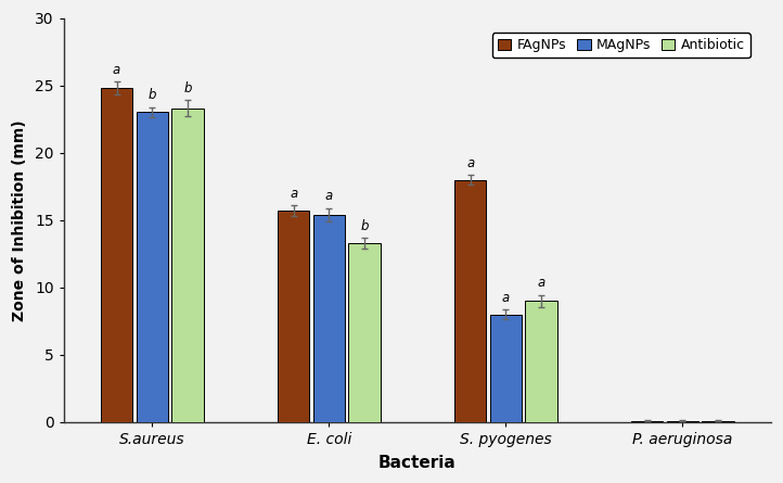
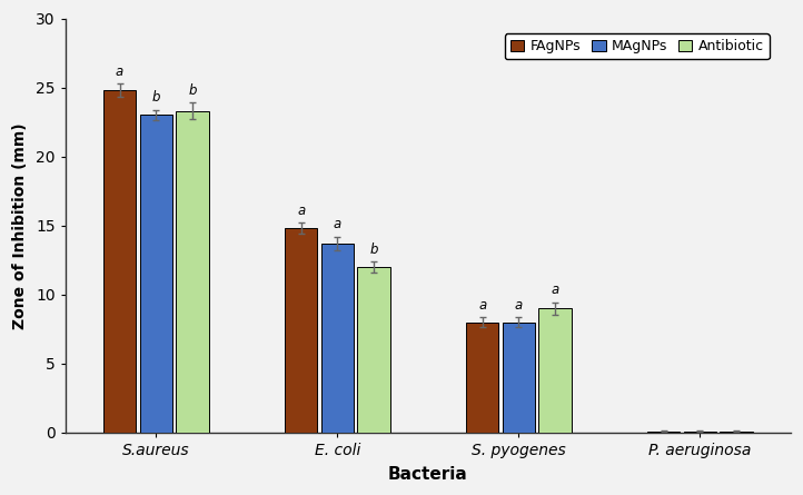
FAgNPs/E. coli: 15.7 -> 14.8
MAgNPs/E. coli: 15.4 -> 13.7
Antibiotic/E. coli: 13.3 -> 12.0
FAgNPs/S. pyogenes: 18.0 -> 8.0
